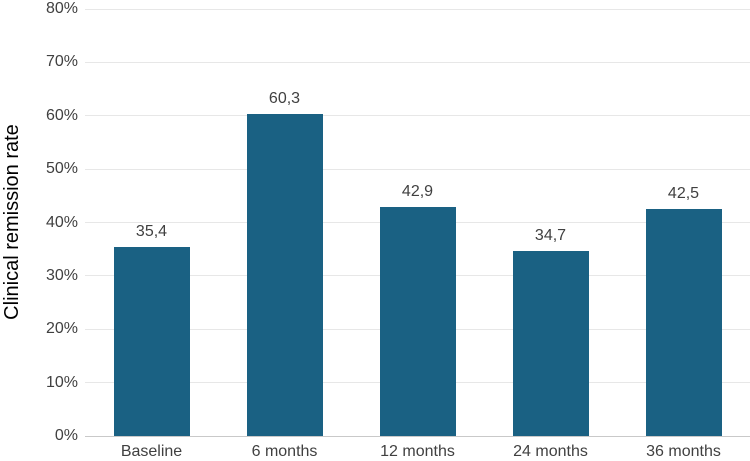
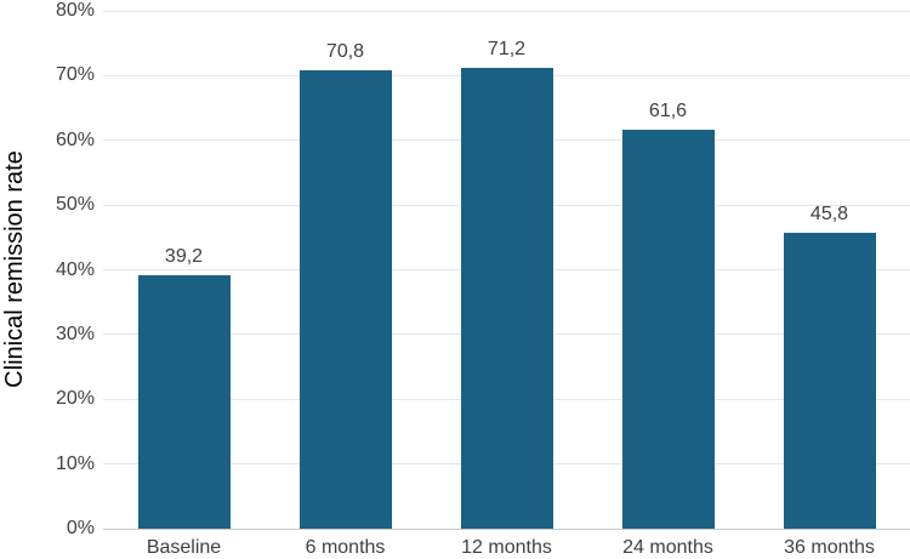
Baseline: 35,4 -> 39,2
6 months: 60,3 -> 70,8
12 months: 42,9 -> 71,2
24 months: 34,7 -> 61,6
36 months: 42,5 -> 45,8
